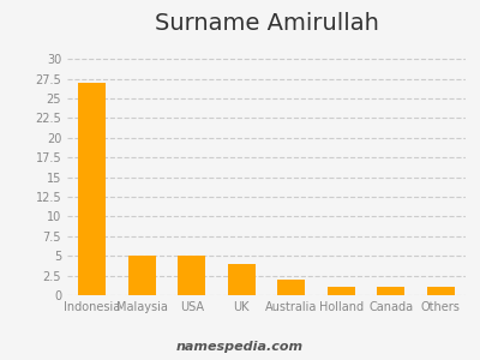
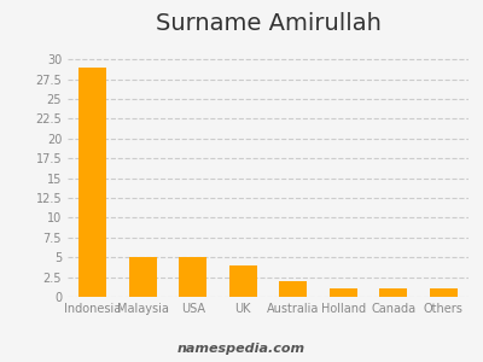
Indonesia: 27 -> 29
